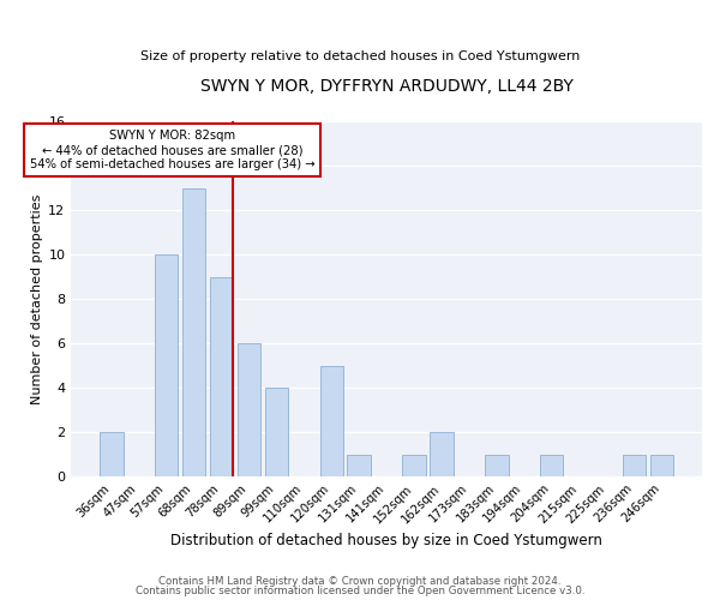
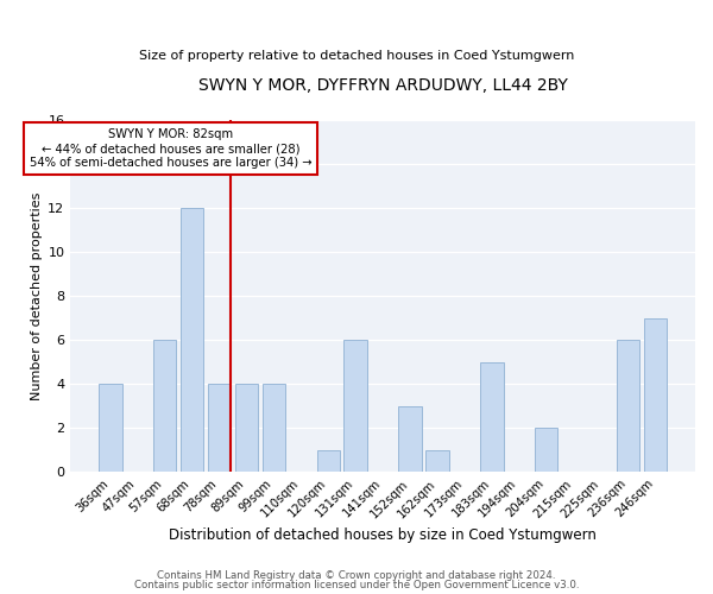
36sqm: 2 -> 4
57sqm: 10 -> 6
68sqm: 13 -> 12
78sqm: 9 -> 4
89sqm: 6 -> 4
120sqm: 5 -> 1
131sqm: 1 -> 6
152sqm: 1 -> 3
162sqm: 2 -> 1
183sqm: 1 -> 5
204sqm: 1 -> 2
236sqm: 1 -> 6
246sqm: 1 -> 7
